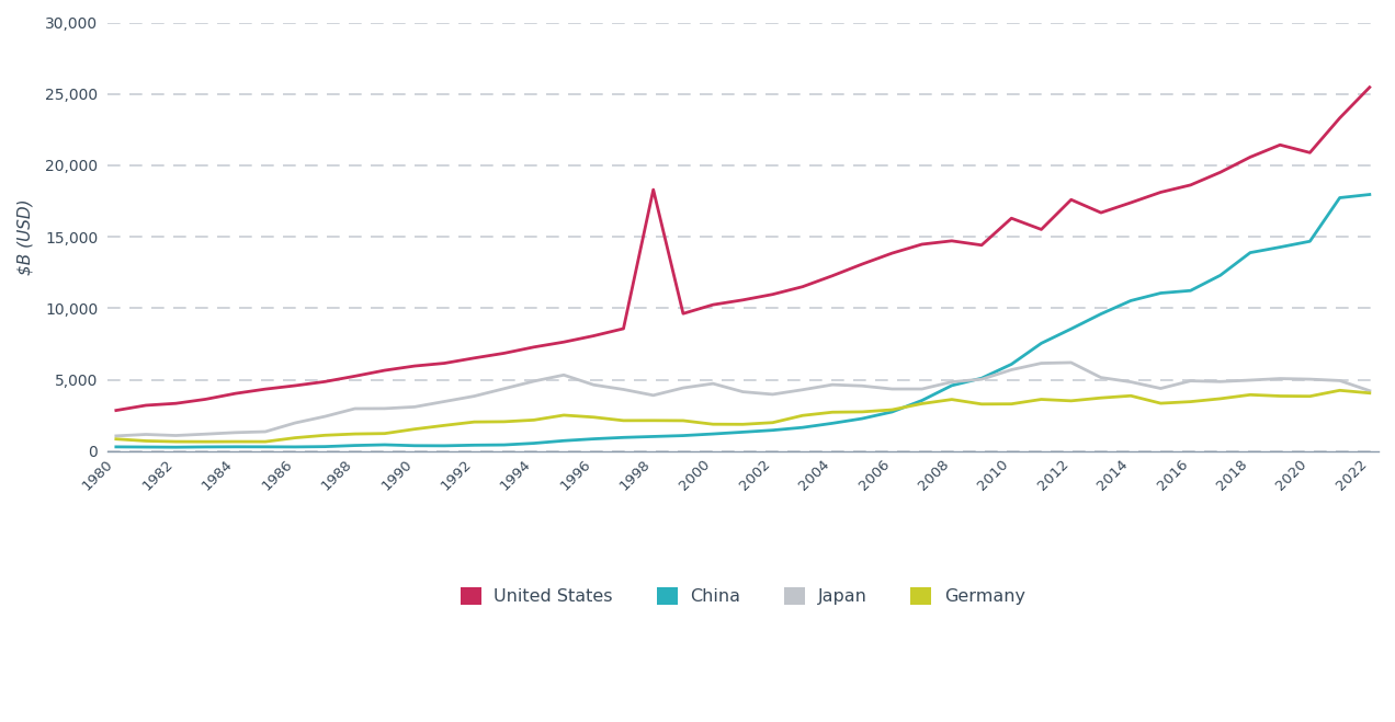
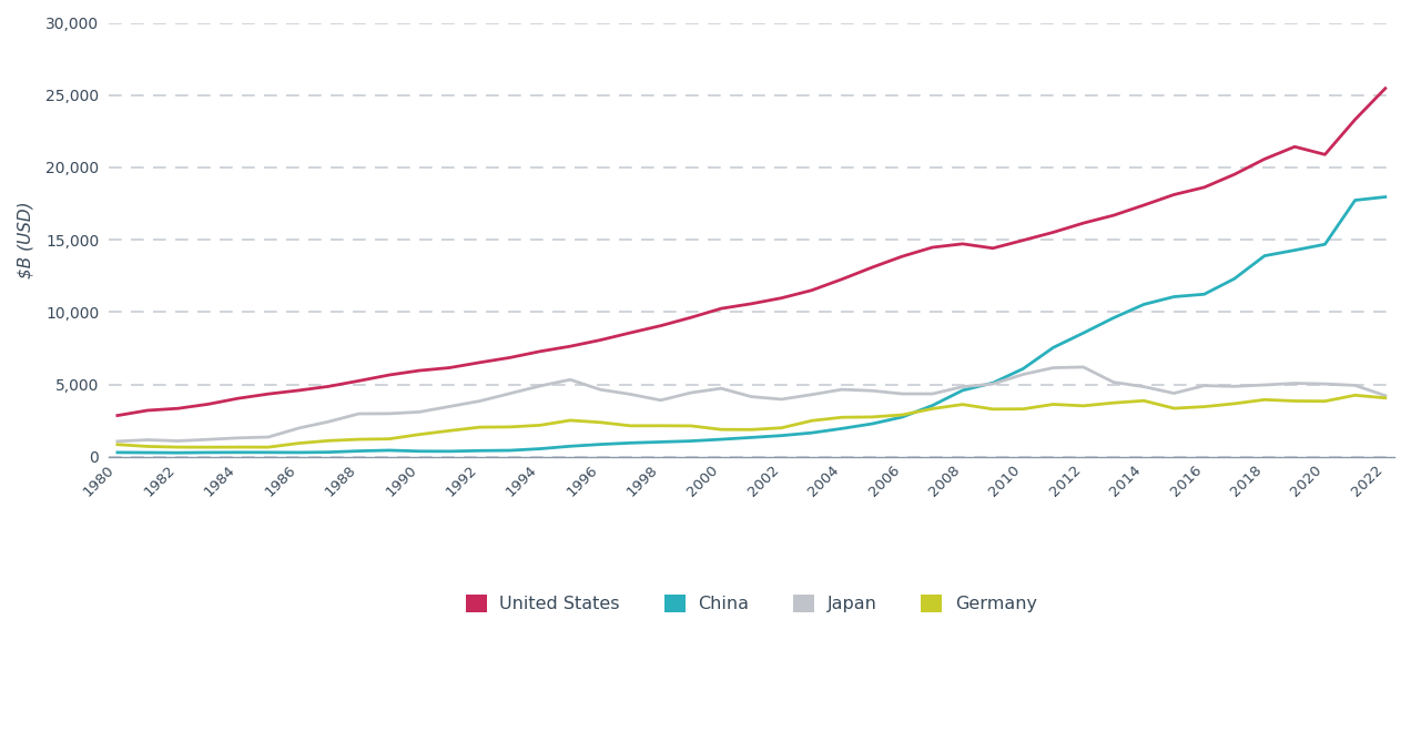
United States/1998: 18,300 -> 9,100
United States/2010: 16,300 -> 15,000
United States/2012: 17,600 -> 16,200
